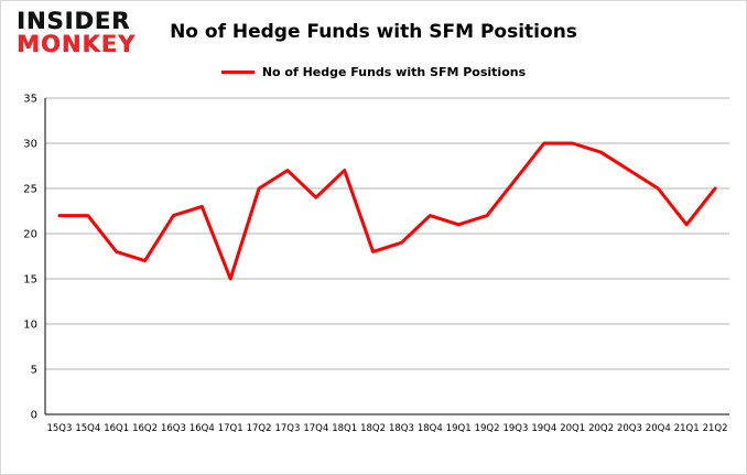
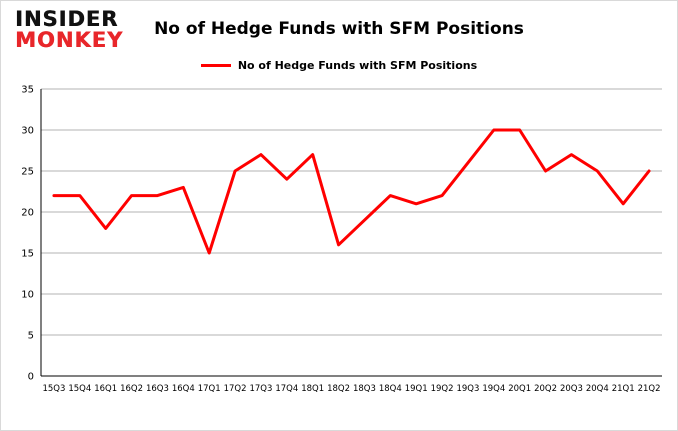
16Q2: 17 -> 22
18Q2: 18 -> 16
20Q2: 29 -> 25
